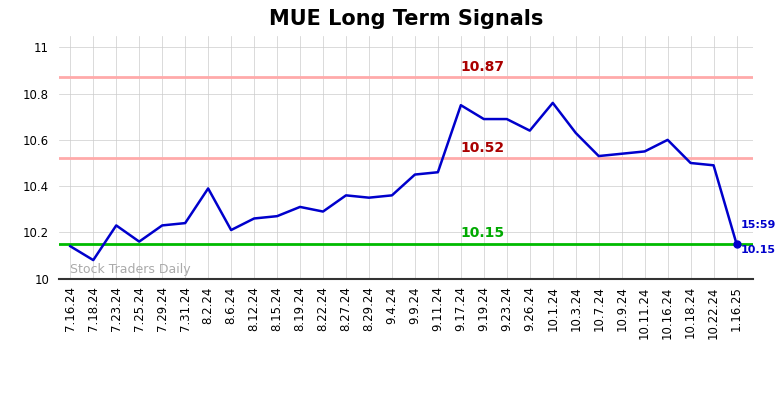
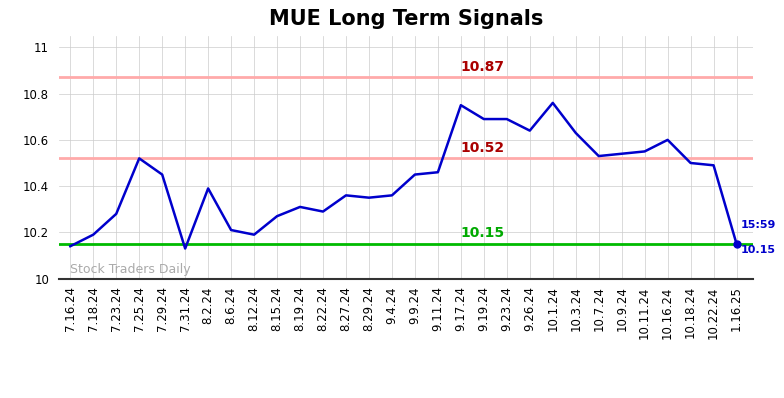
7.18.24: 10.08 -> 10.19
7.23.24: 10.23 -> 10.28
7.25.24: 10.16 -> 10.52
7.29.24: 10.23 -> 10.45
7.31.24: 10.24 -> 10.13
8.12.24: 10.26 -> 10.19
